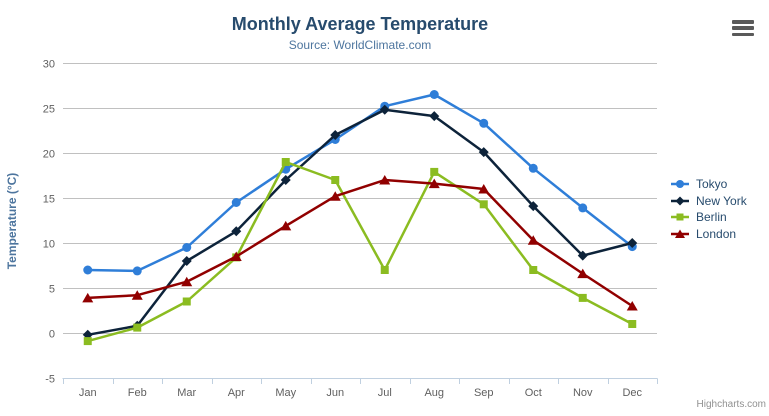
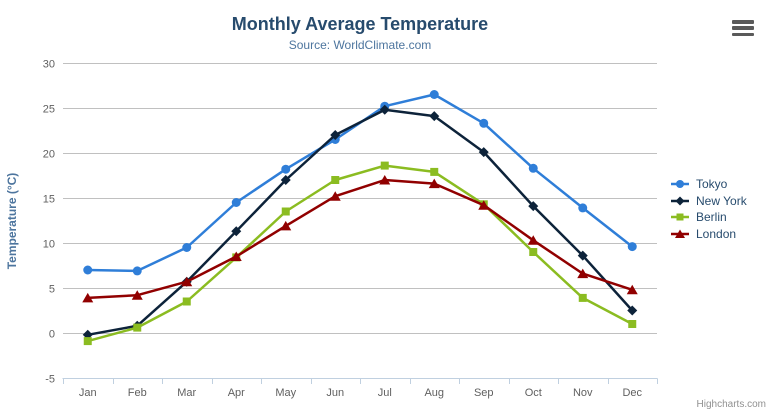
New York/Mar: 8 -> 6
Berlin/May: 19 -> 14
Berlin/Jul: 7 -> 19
London/Sep: 16 -> 14
Berlin/Oct: 7 -> 9
New York/Dec: 10 -> 2
London/Dec: 3 -> 5
